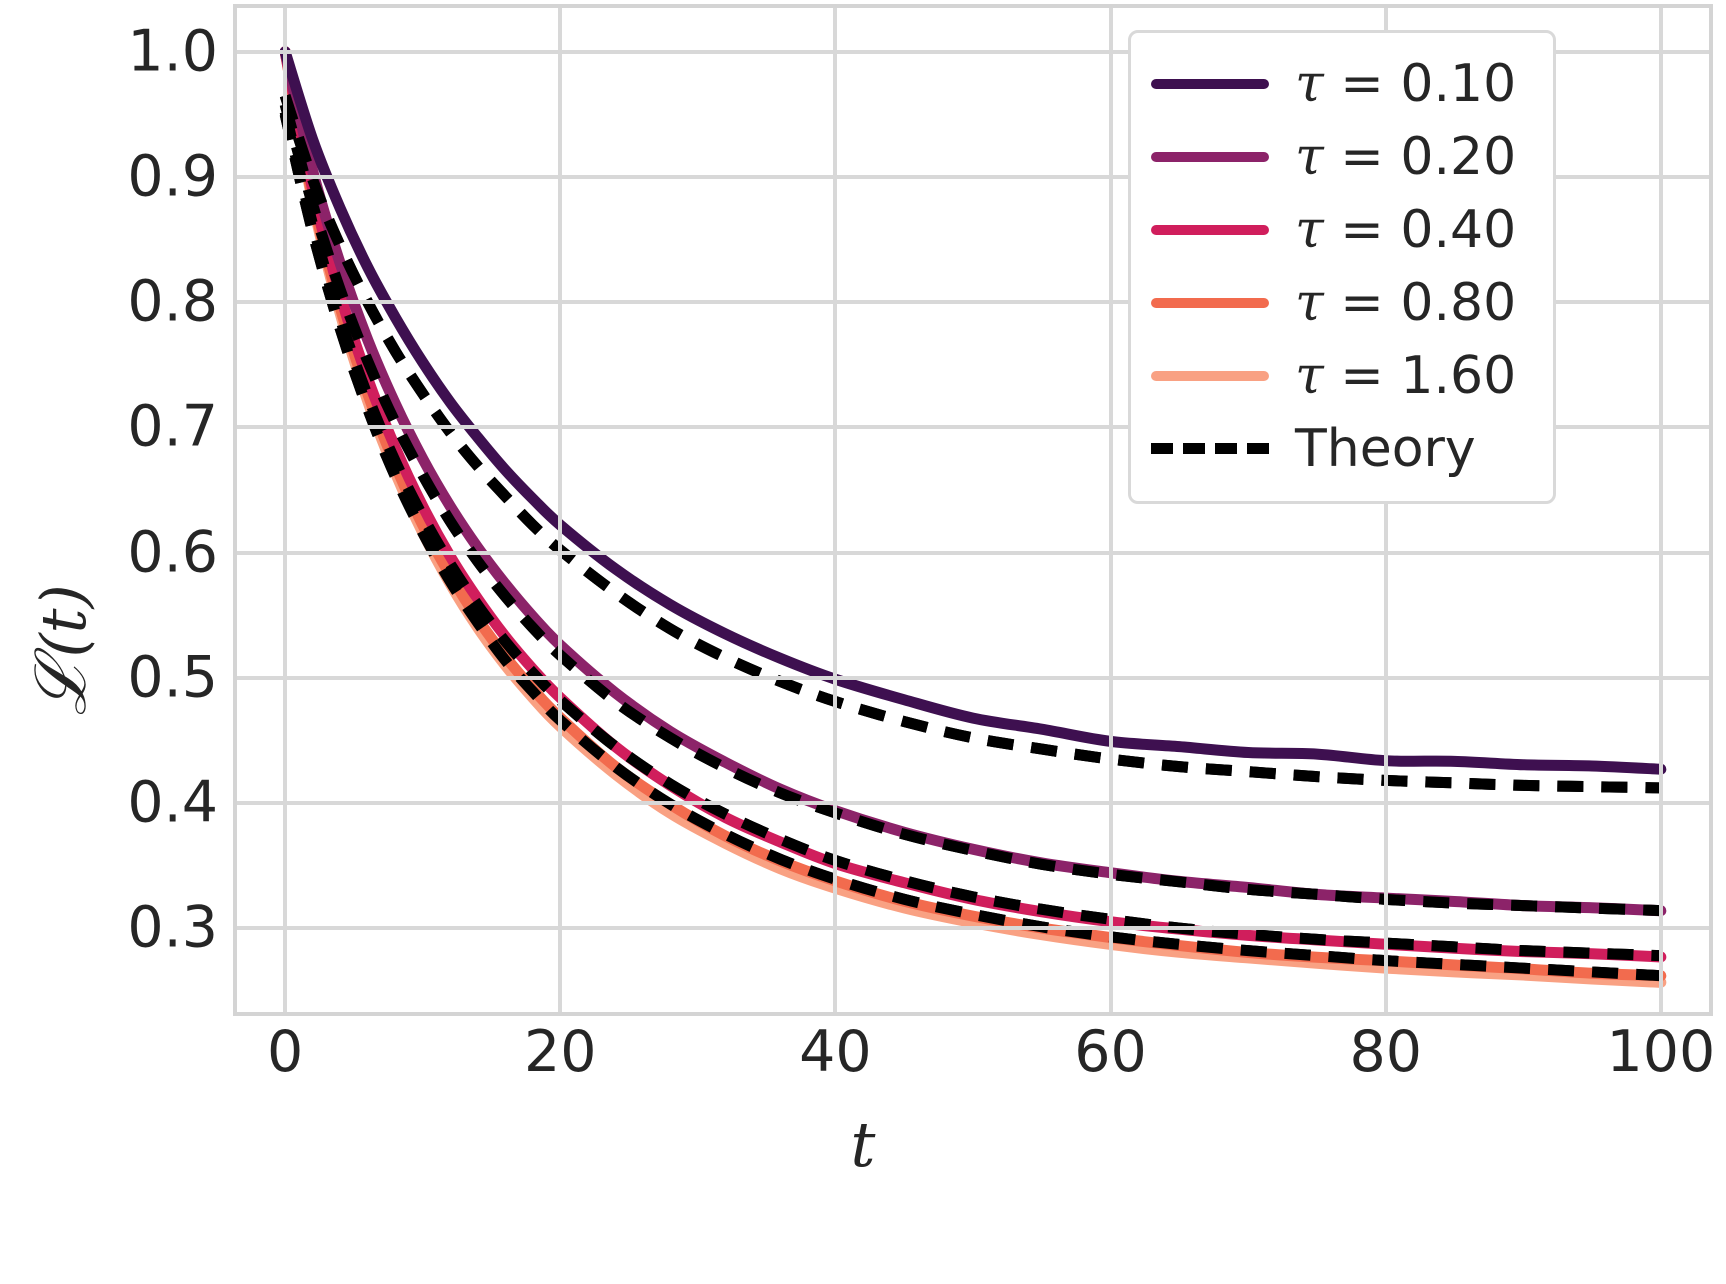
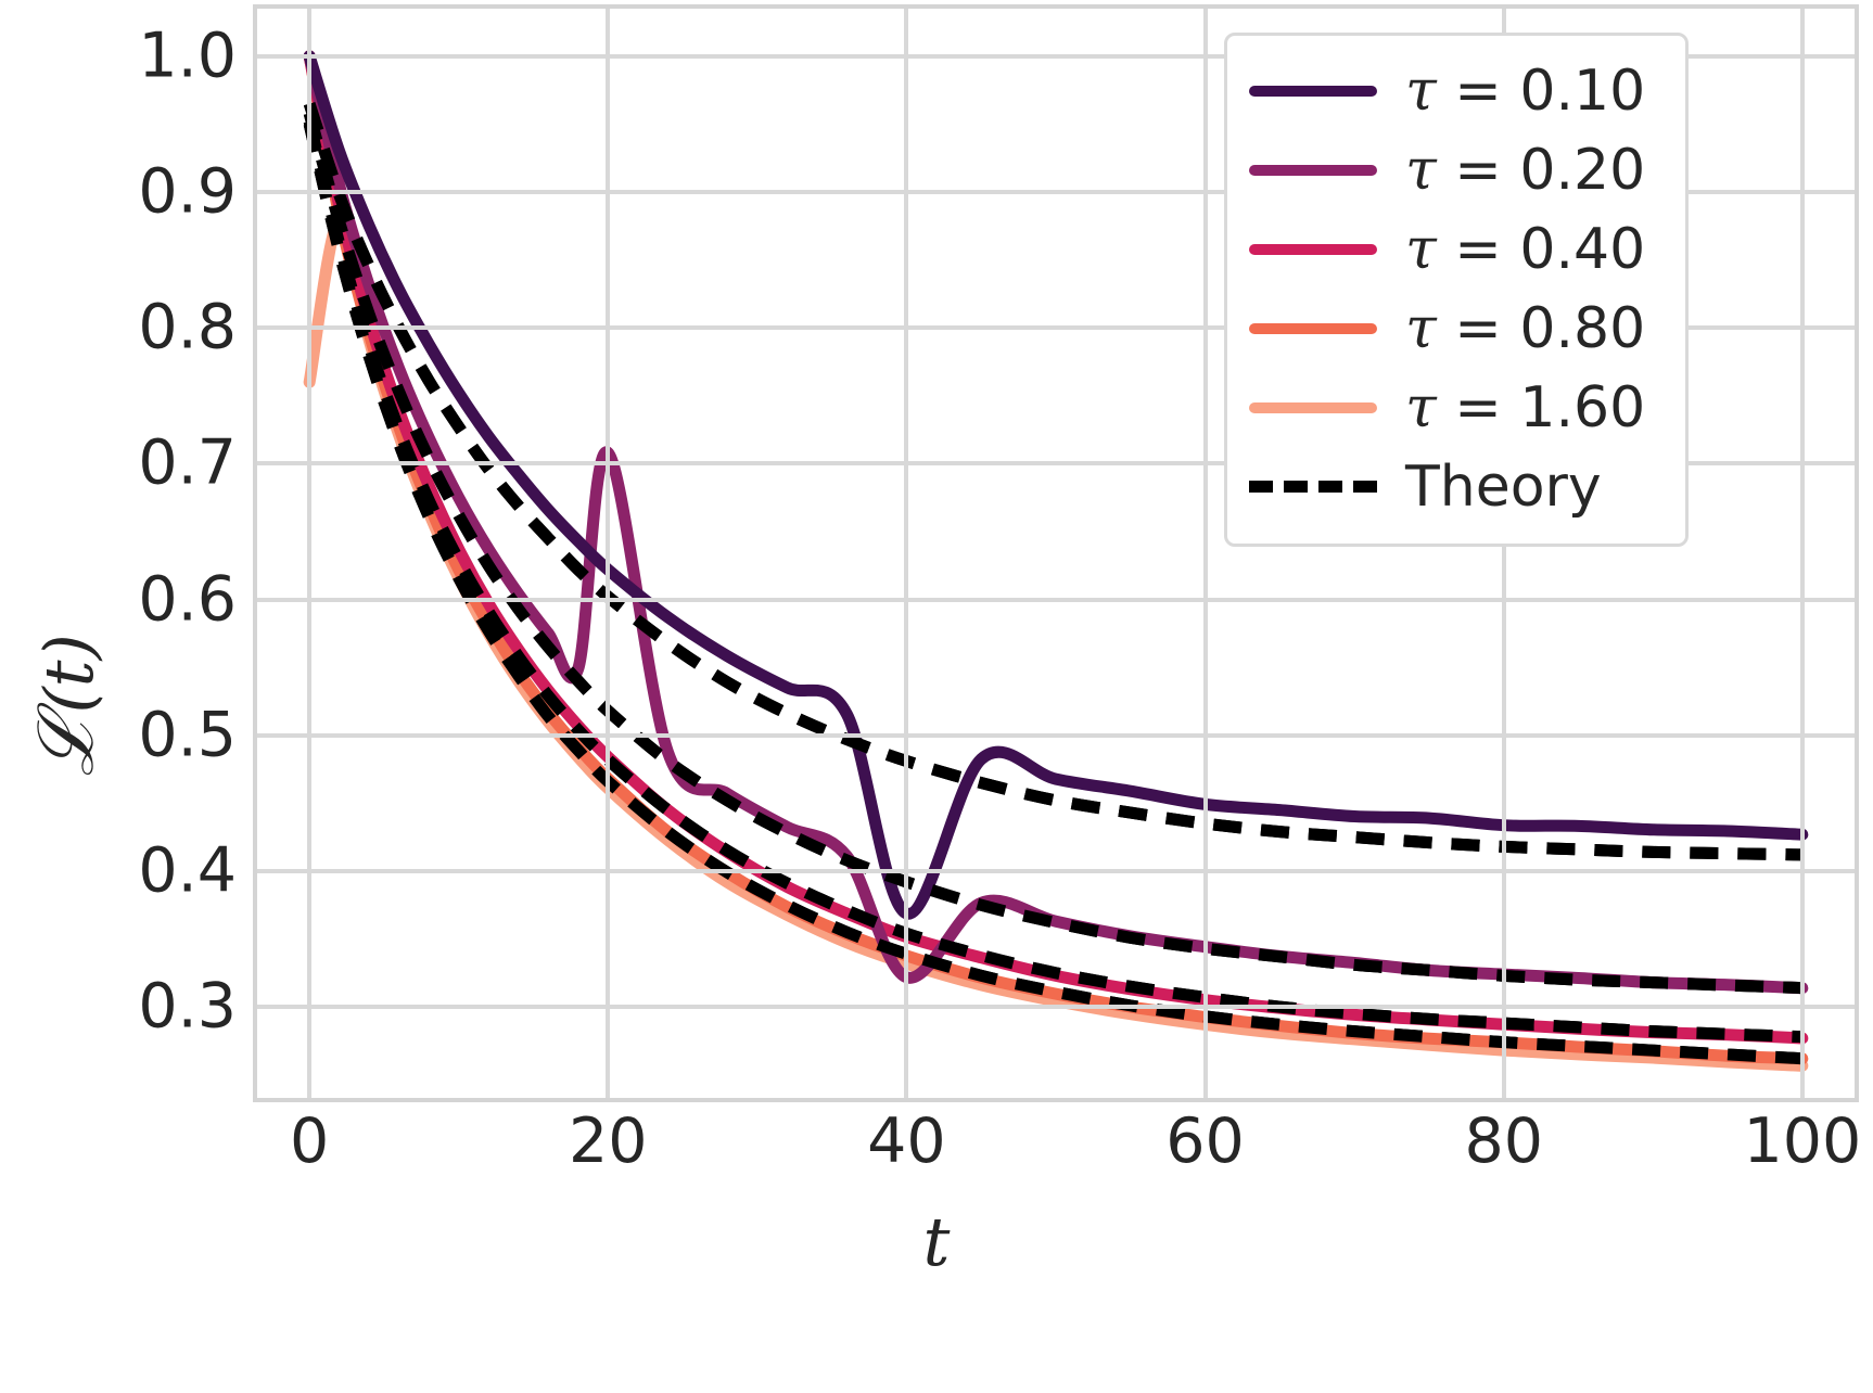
τ = 1.60/0: 1.000 -> 0.760
τ = 0.20/20: 0.526 -> 0.708
τ = 0.10/40: 0.498 -> 0.368
τ = 0.20/40: 0.394 -> 0.322
